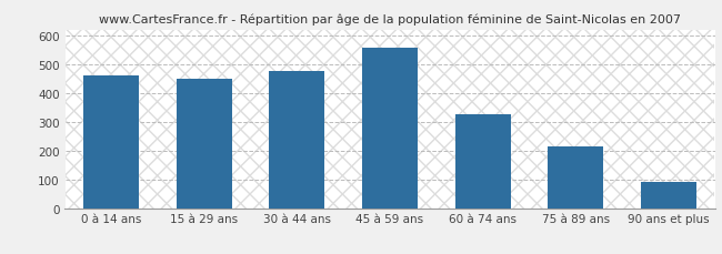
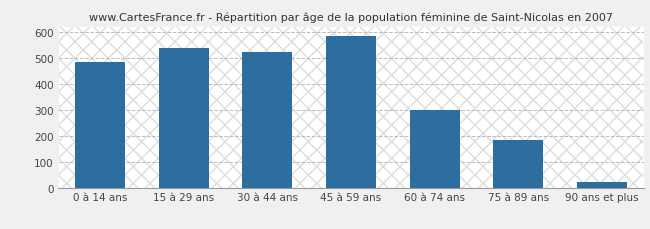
0 à 14 ans: 460 -> 485
15 à 29 ans: 450 -> 537
30 à 44 ans: 475 -> 523
45 à 59 ans: 555 -> 583
60 à 74 ans: 325 -> 300
75 à 89 ans: 215 -> 183
90 ans et plus: 90 -> 22
